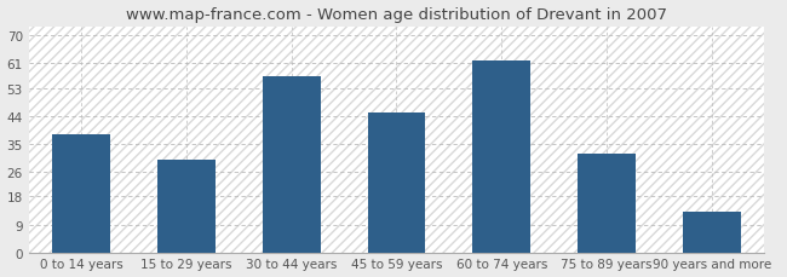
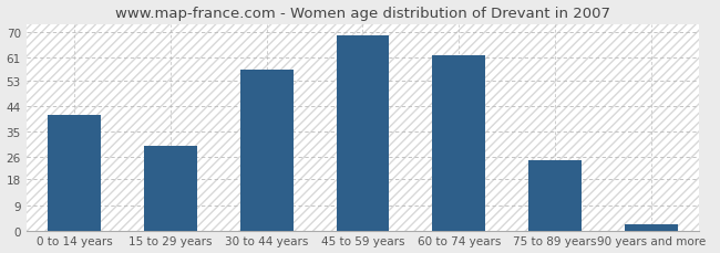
0 to 14 years: 38 -> 41
45 to 59 years: 45 -> 69
75 to 89 years: 32 -> 25
90 years and more: 13 -> 2
